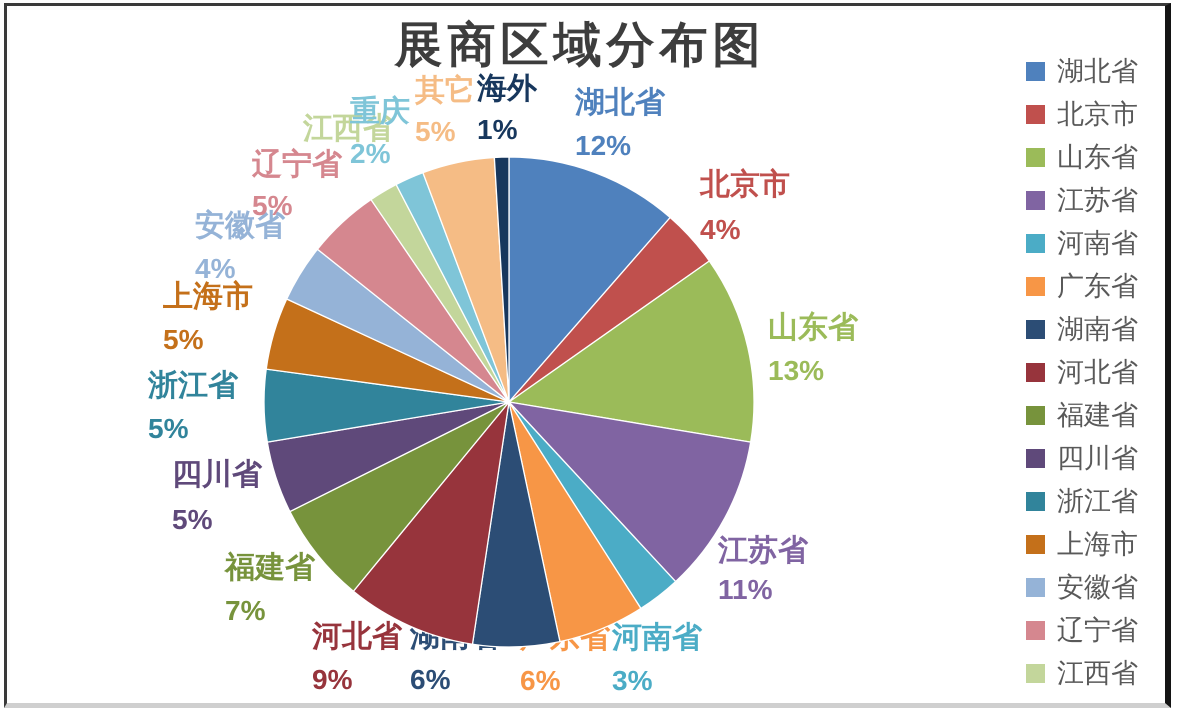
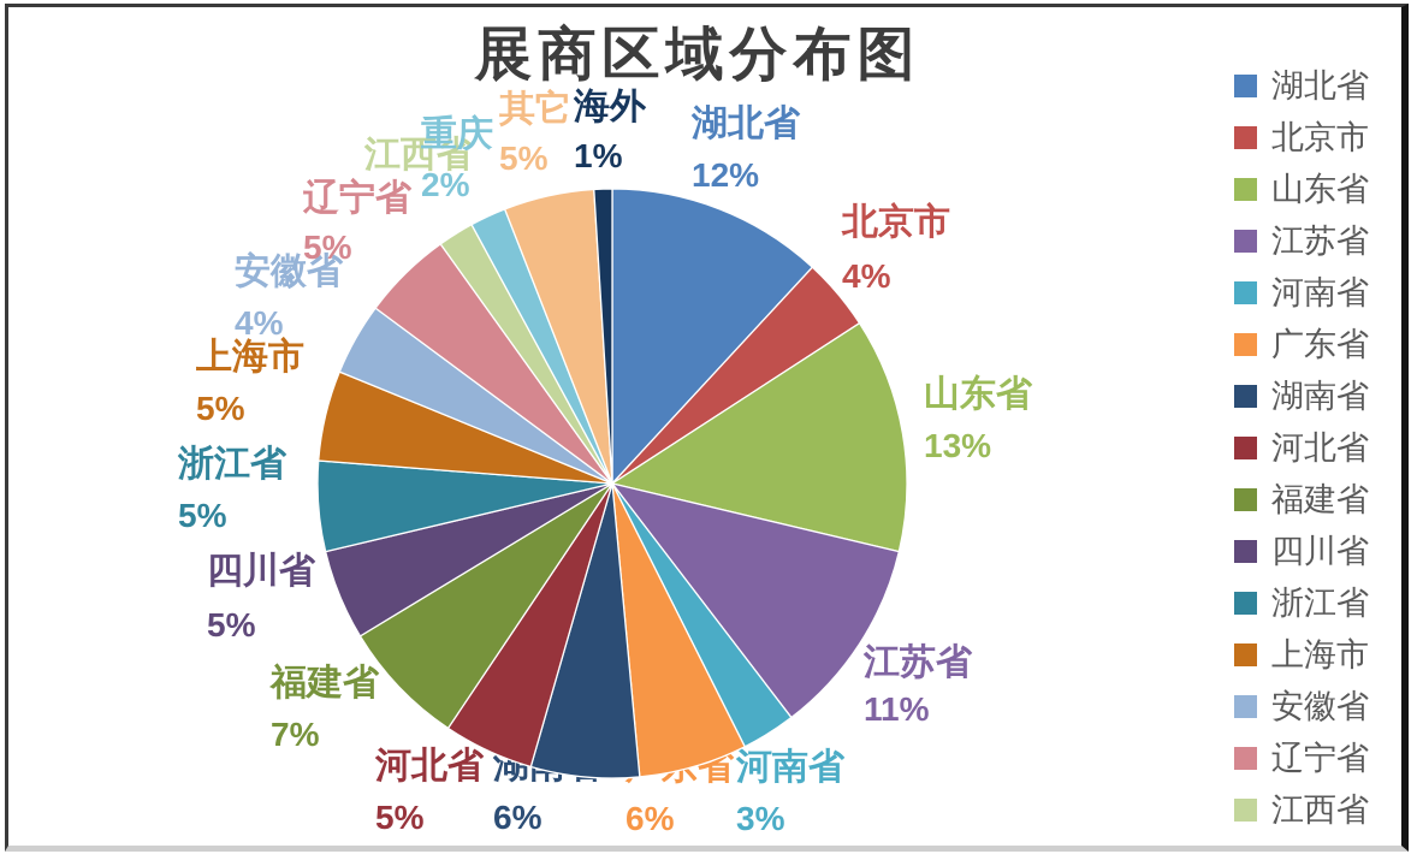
河北省: 9% -> 5%
